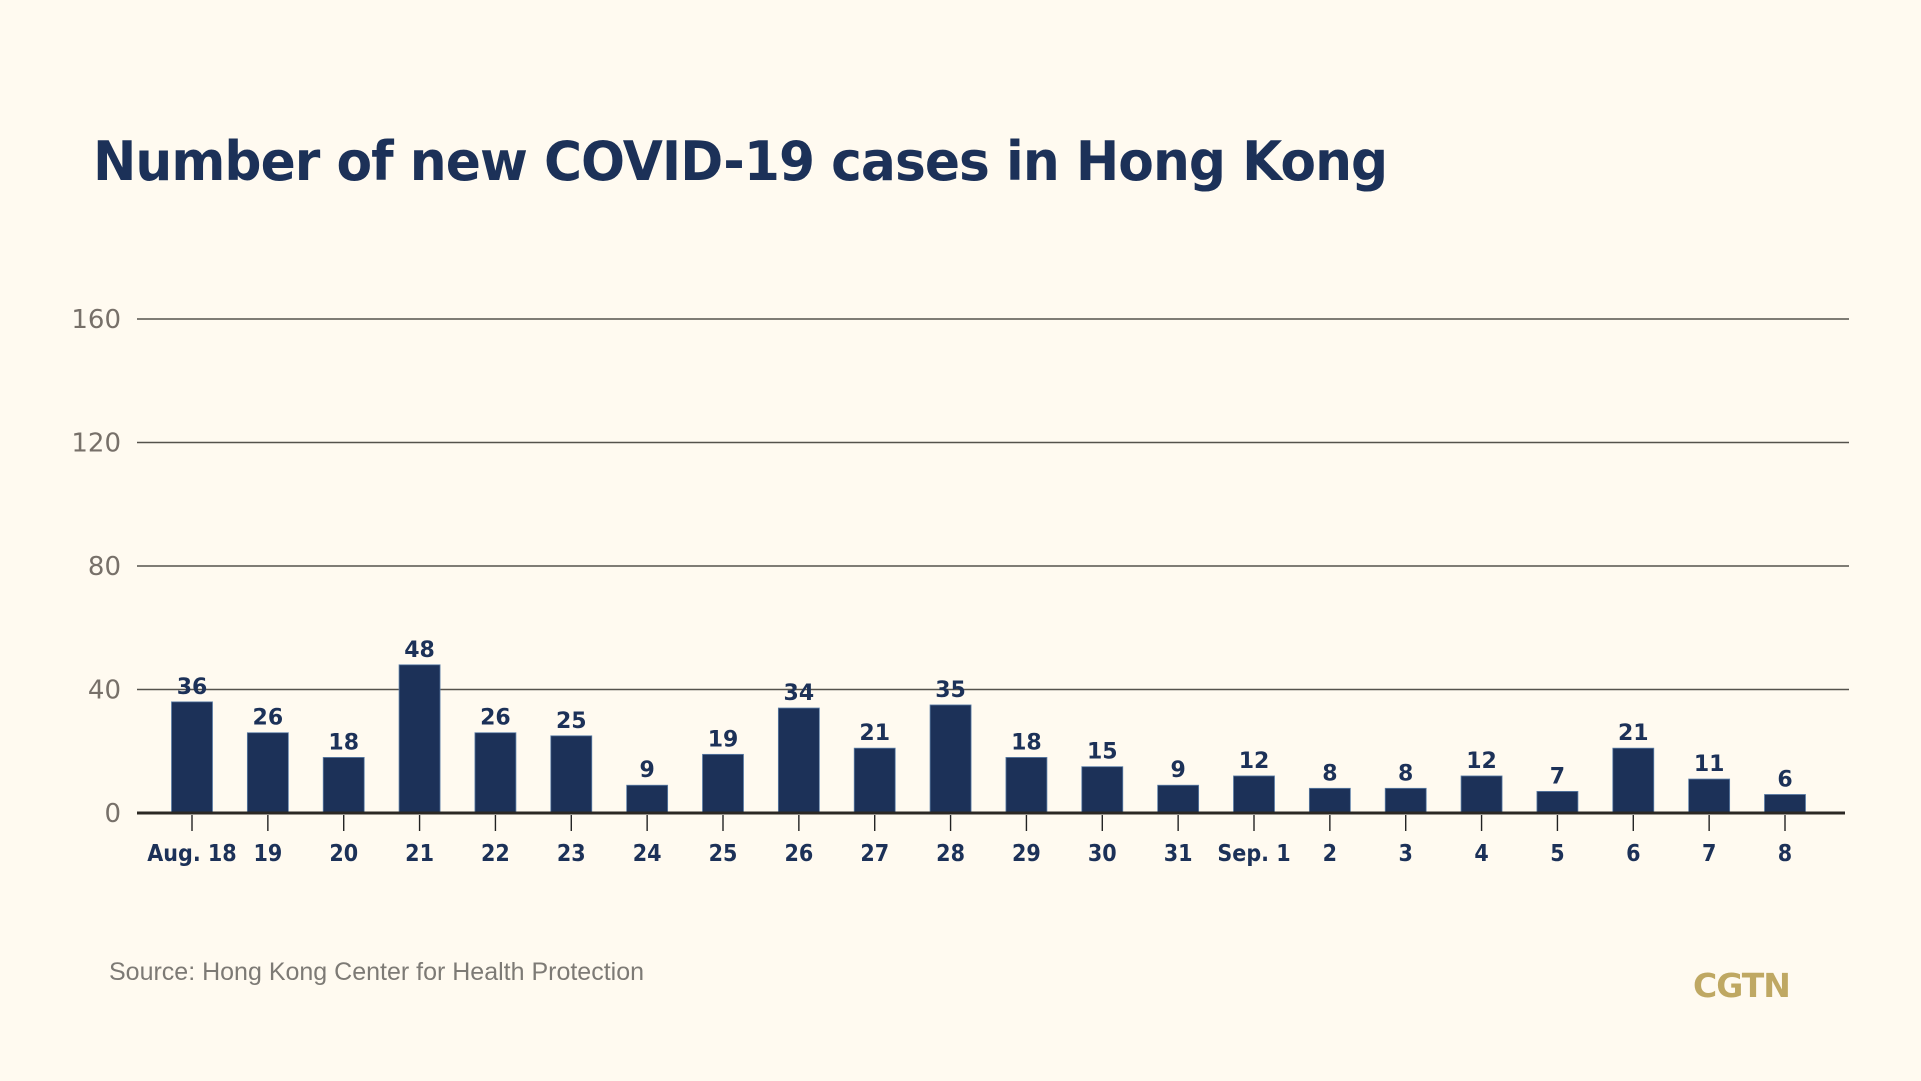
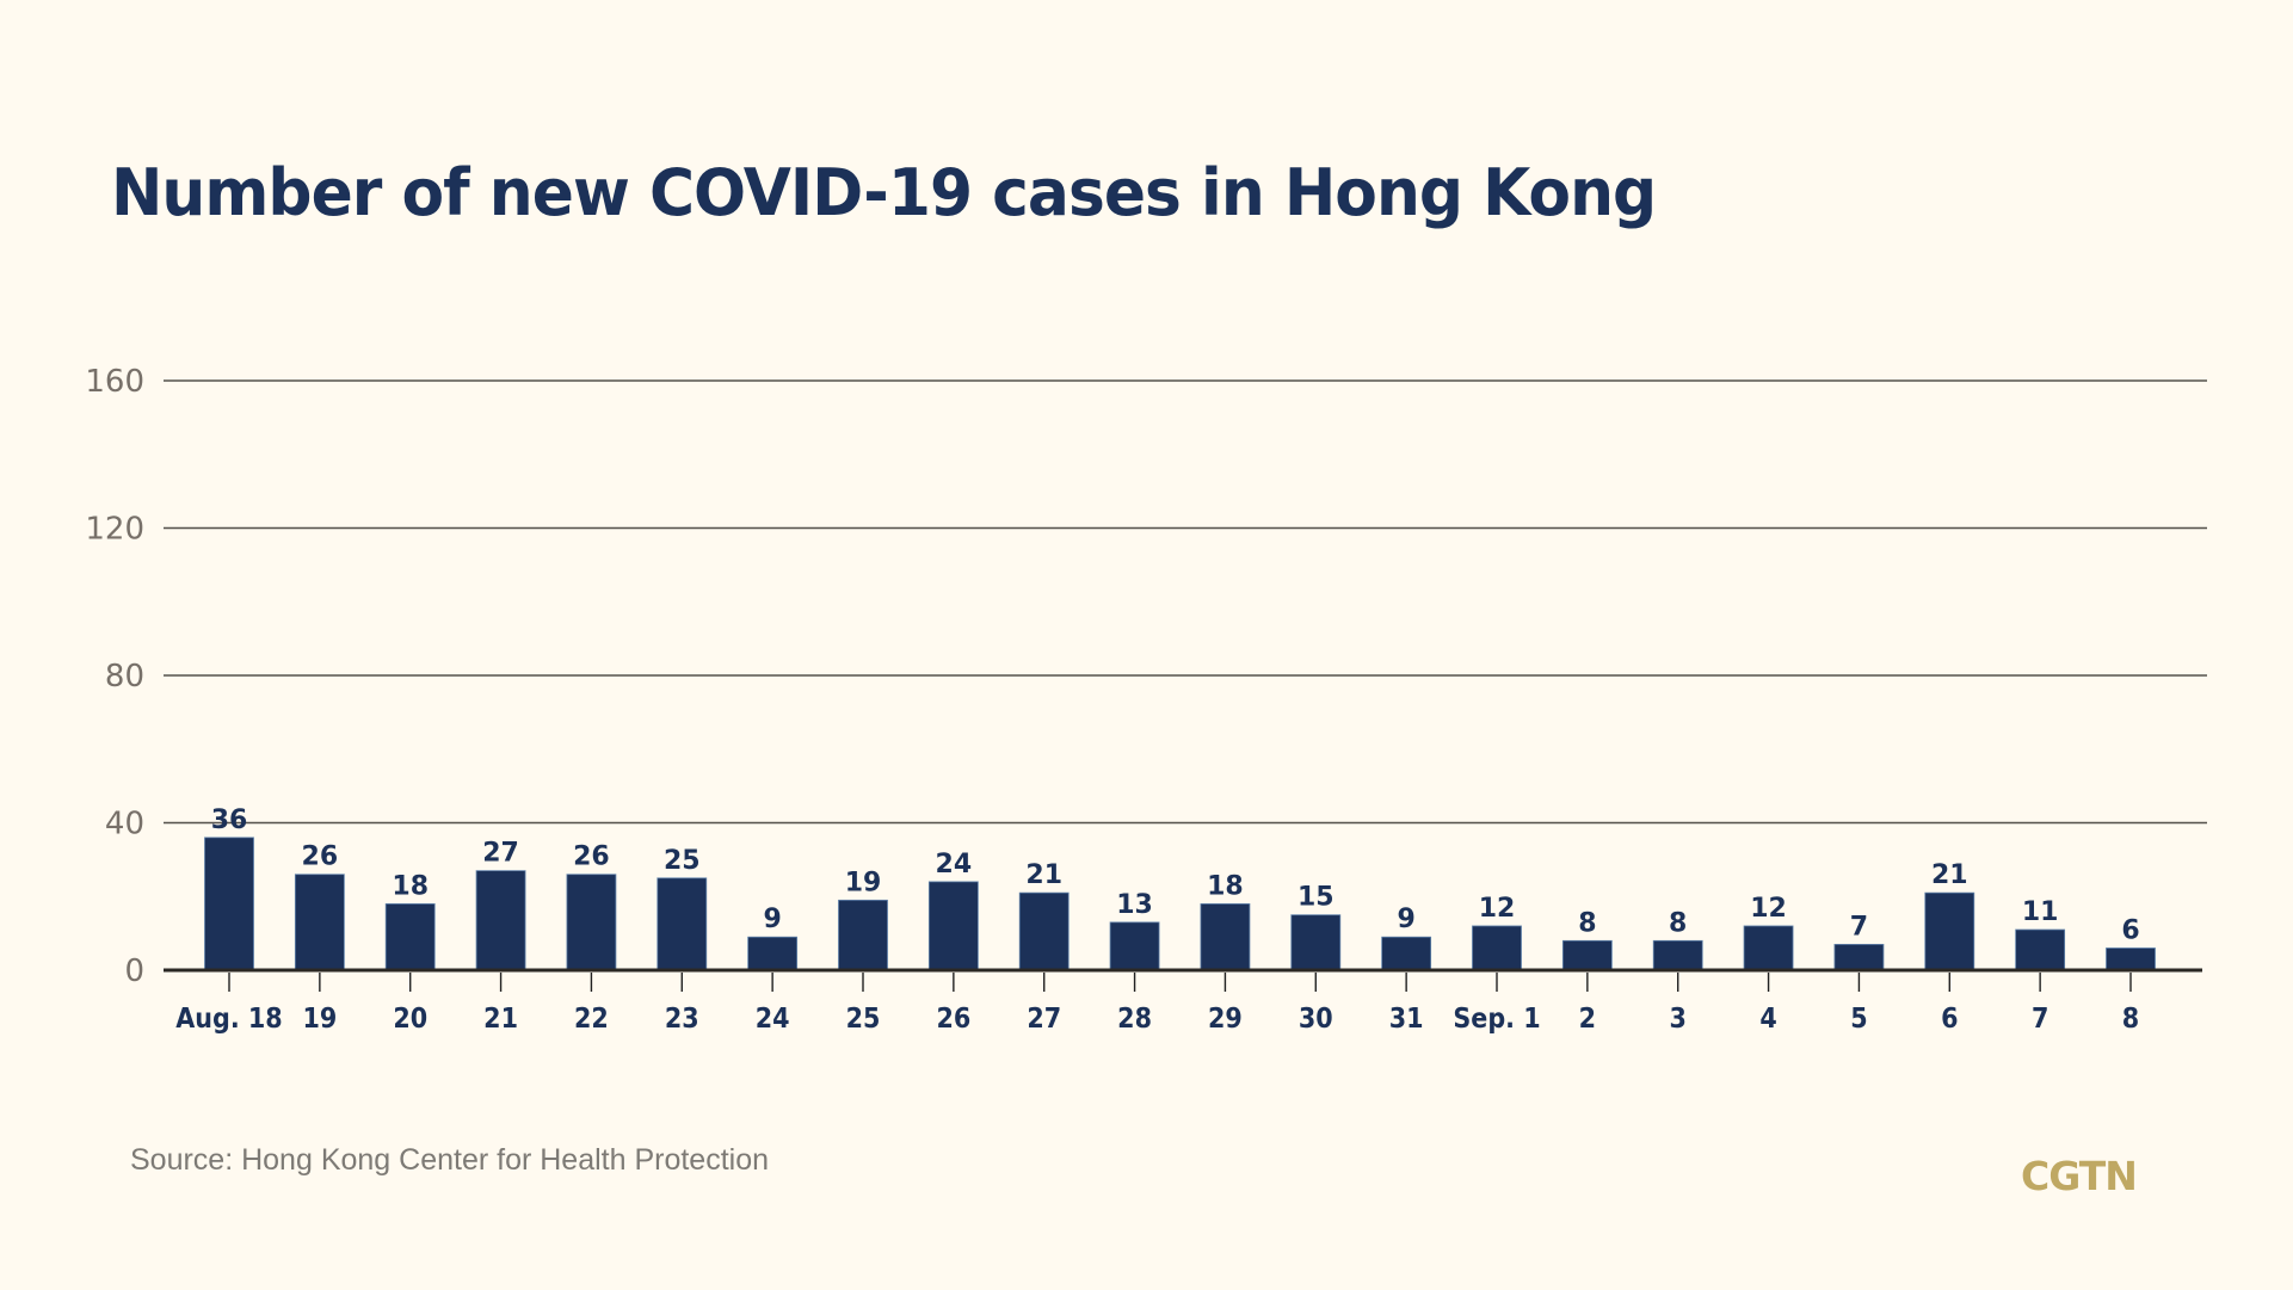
21: 48 -> 27
26: 34 -> 24
28: 35 -> 13
